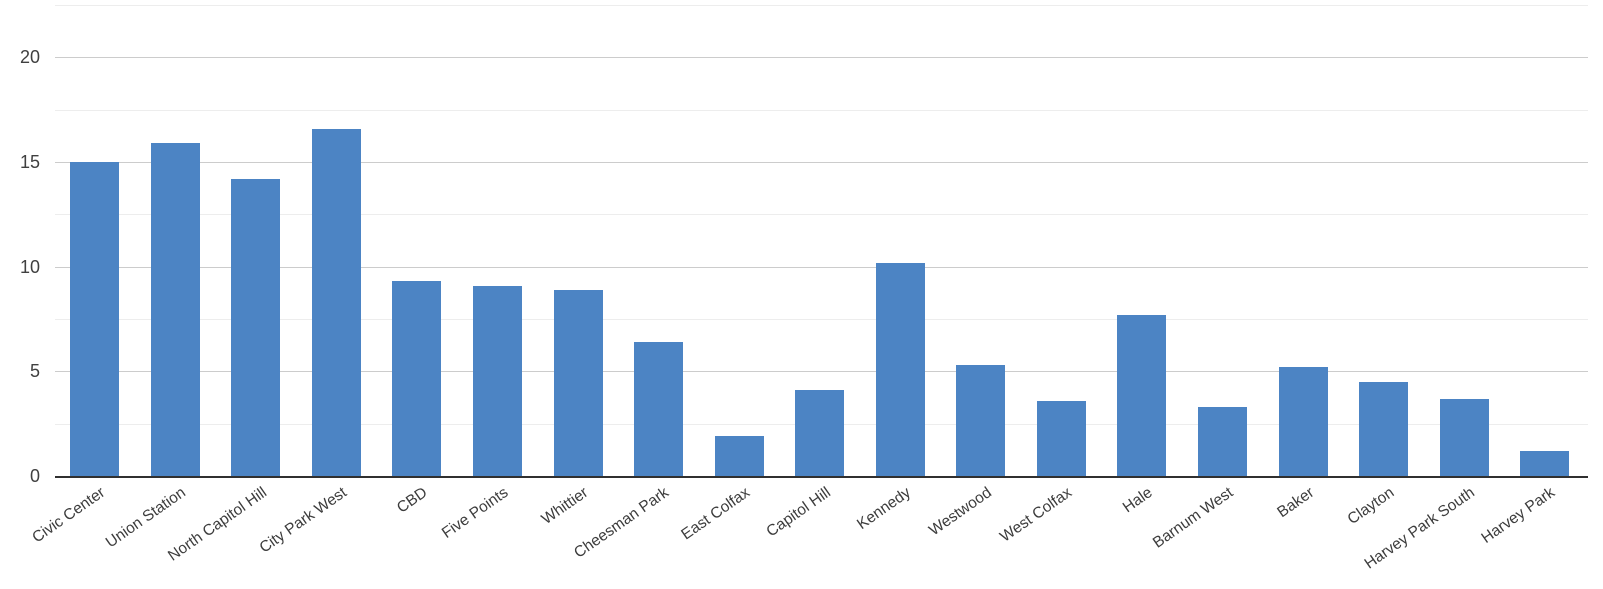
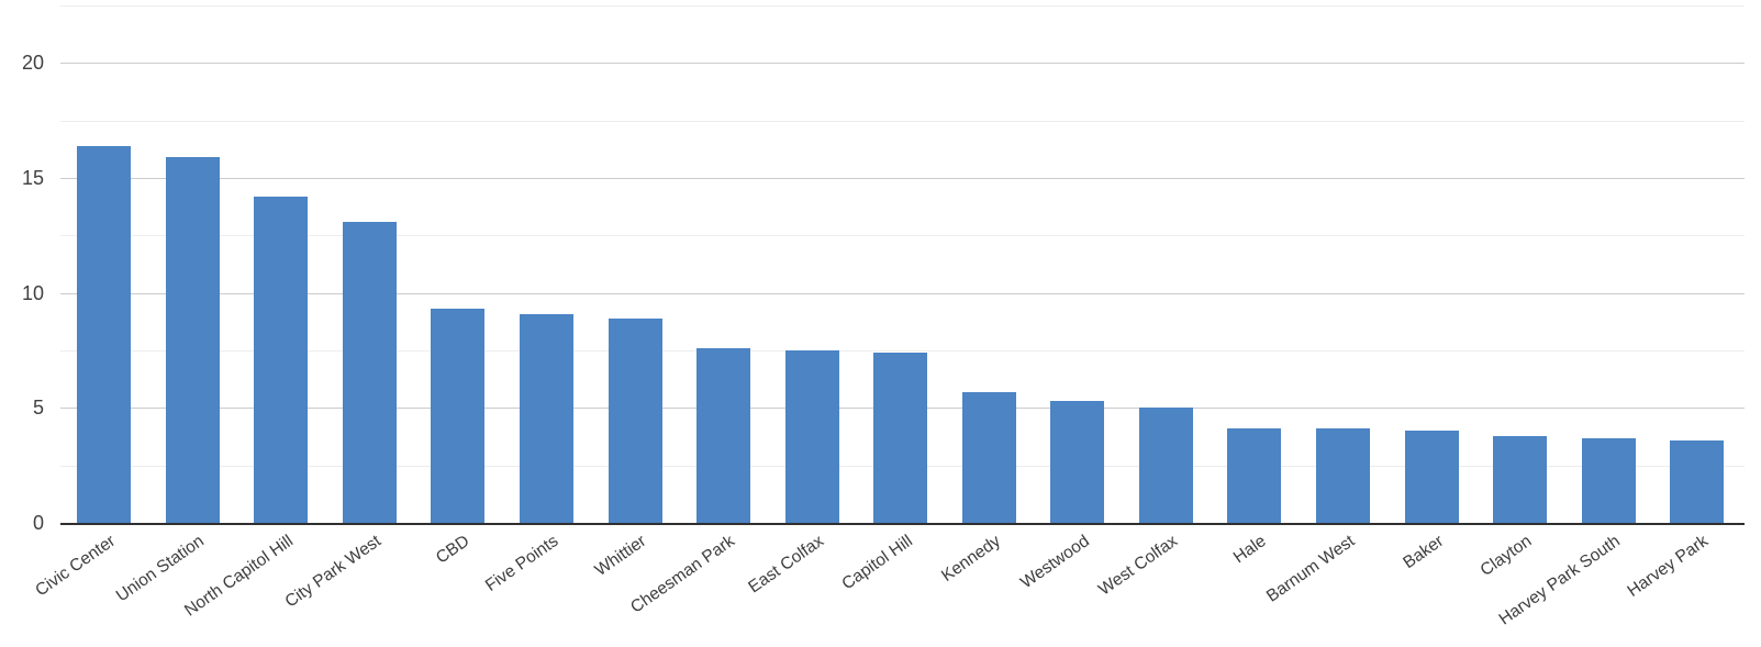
Civic Center: 15.0 -> 16.4
City Park West: 16.6 -> 13.1
Cheesman Park: 6.4 -> 7.6
East Colfax: 1.9 -> 7.5
Capitol Hill: 4.1 -> 7.4
Kennedy: 10.2 -> 5.7
West Colfax: 3.6 -> 5.0
Hale: 7.7 -> 4.1
Barnum West: 3.3 -> 4.1
Baker: 5.2 -> 4.0
Clayton: 4.5 -> 3.8
Harvey Park: 1.2 -> 3.6
